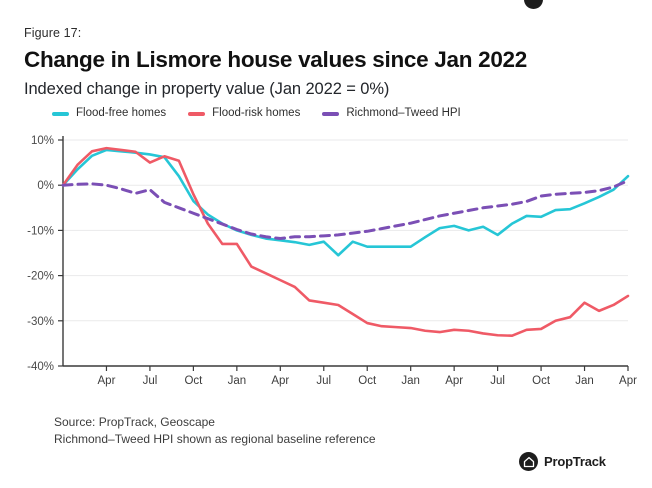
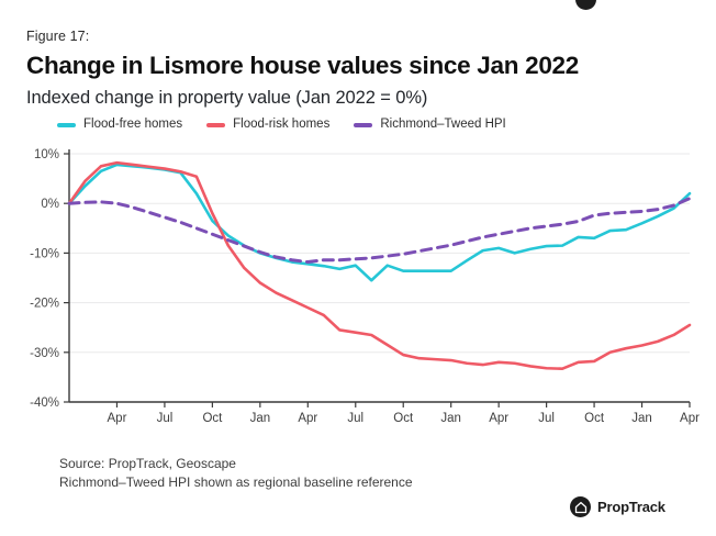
Flood-risk homes/Jul '22: 5% -> 7%
Richmond–Tweed HPI/Jul '22: -1% -> -3%
Flood-risk homes/Jan '23: -13% -> -16%
Flood-free homes/Jul '24: -11% -> -9%
Flood-risk homes/Jan '25: -26% -> -29%
